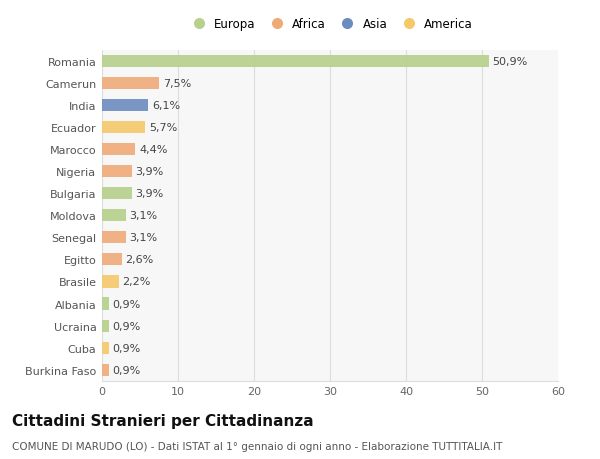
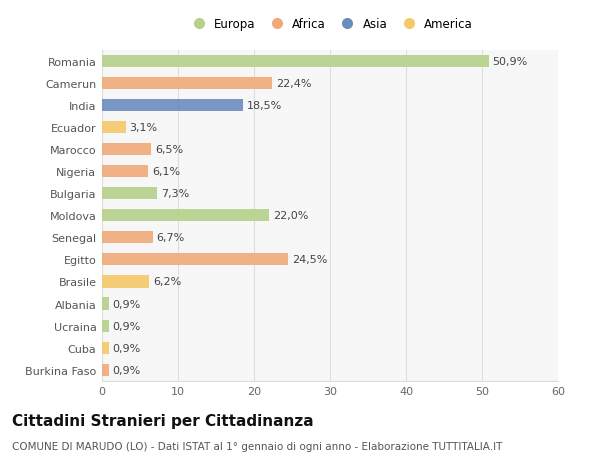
Camerun: 7,5% -> 22,4%
India: 6,1% -> 18,5%
Ecuador: 5,7% -> 3,1%
Marocco: 4,4% -> 6,5%
Nigeria: 3,9% -> 6,1%
Bulgaria: 3,9% -> 7,3%
Moldova: 3,1% -> 22,0%
Senegal: 3,1% -> 6,7%
Egitto: 2,6% -> 24,5%
Brasile: 2,2% -> 6,2%
